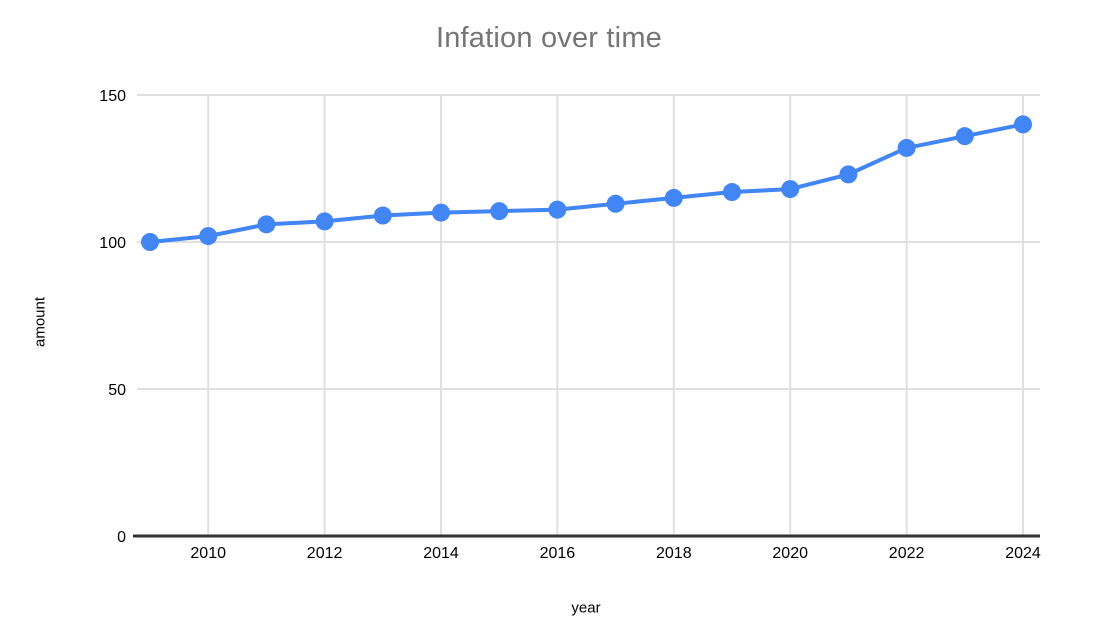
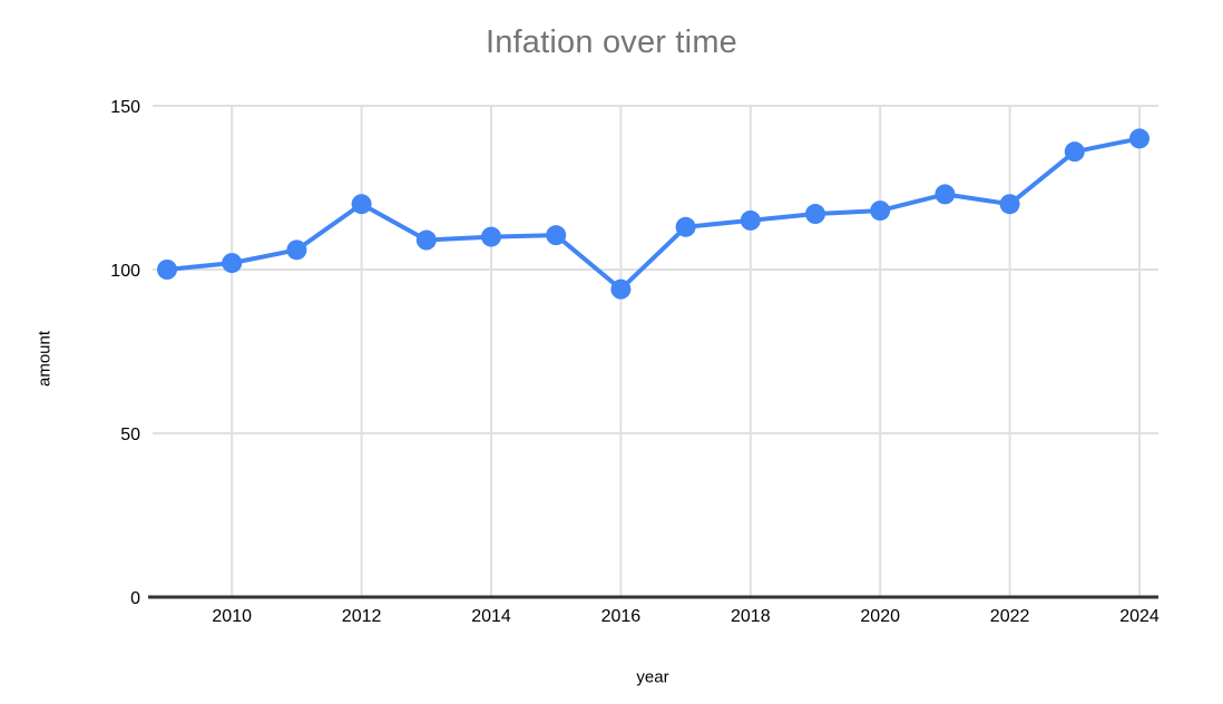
2012: 107 -> 120
2016: 111 -> 94
2022: 132 -> 120
